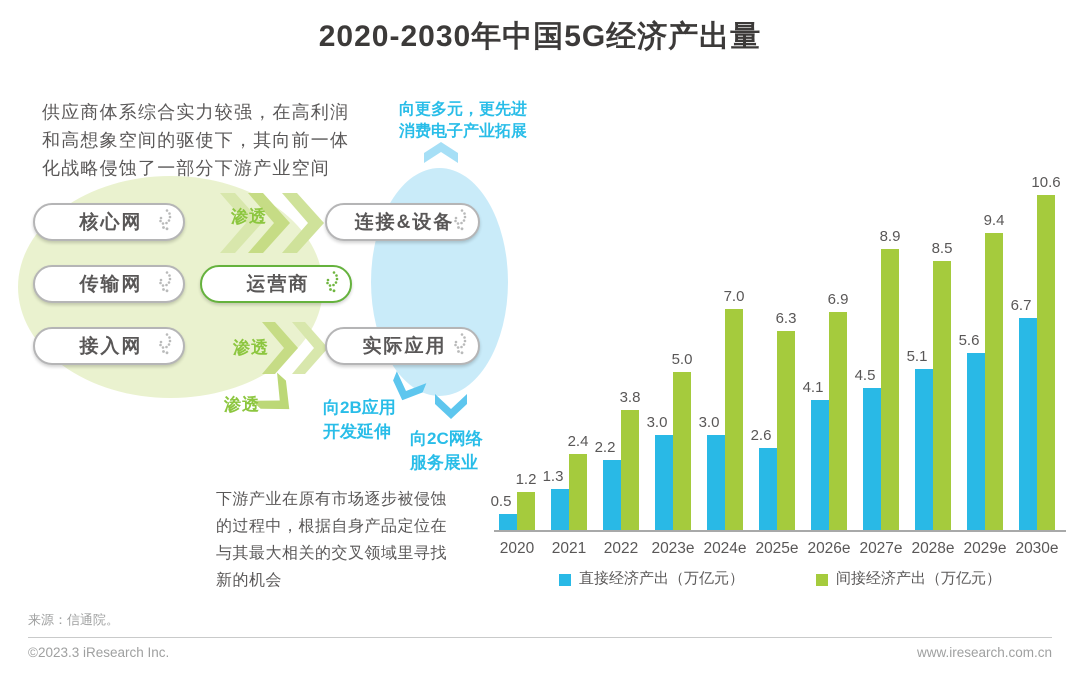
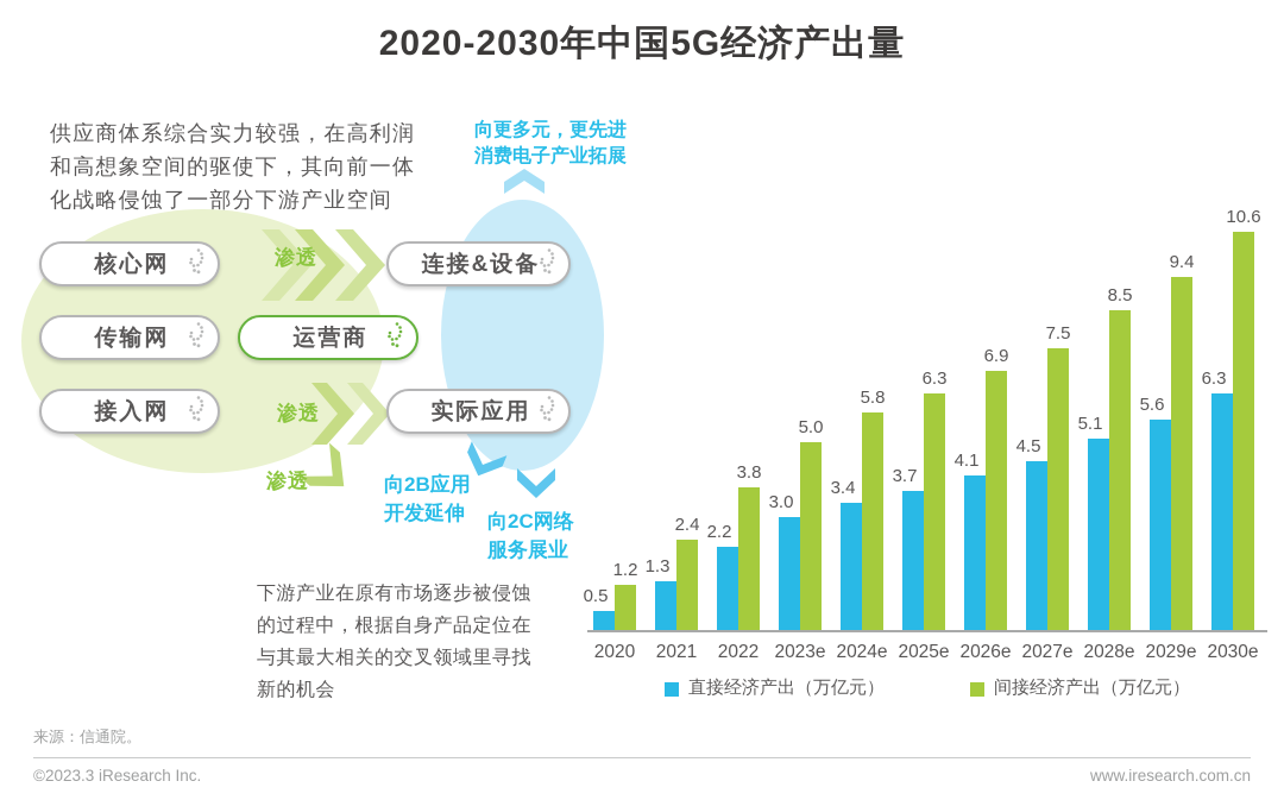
直接经济产出（万亿元）/2024e: 3.0 -> 3.4
间接经济产出（万亿元）/2024e: 7.0 -> 5.8
直接经济产出（万亿元）/2025e: 2.6 -> 3.7
间接经济产出（万亿元）/2027e: 8.9 -> 7.5
直接经济产出（万亿元）/2030e: 6.7 -> 6.3
